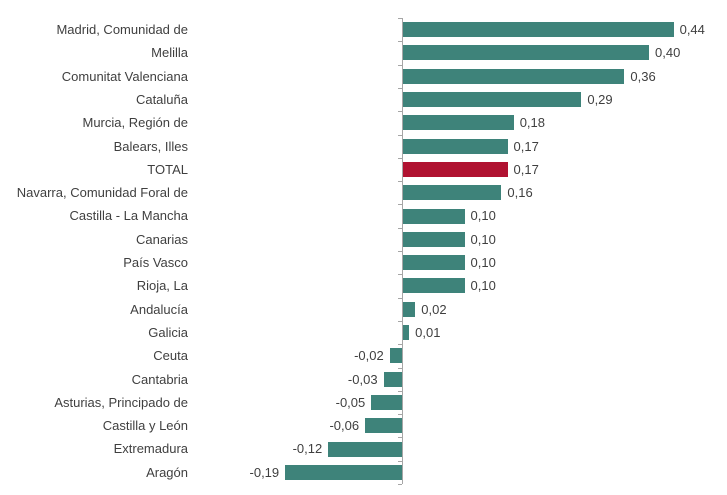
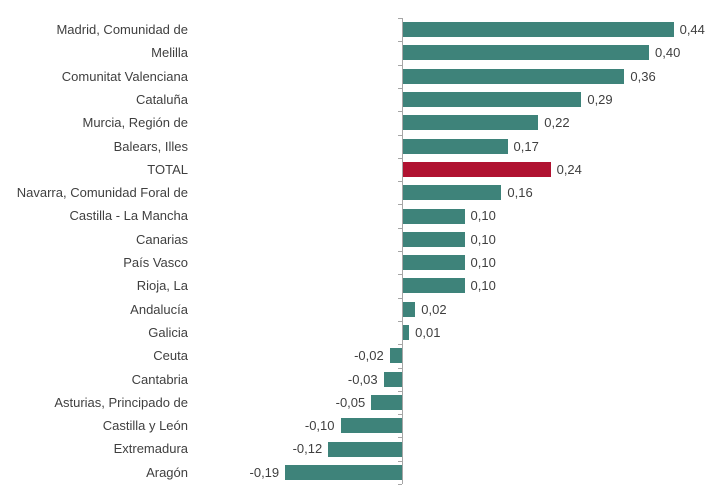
Murcia, Región de: 0,18 -> 0,22
TOTAL: 0,17 -> 0,24
Castilla y León: -0,06 -> -0,10
